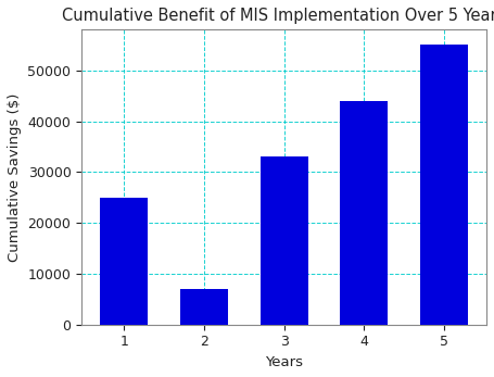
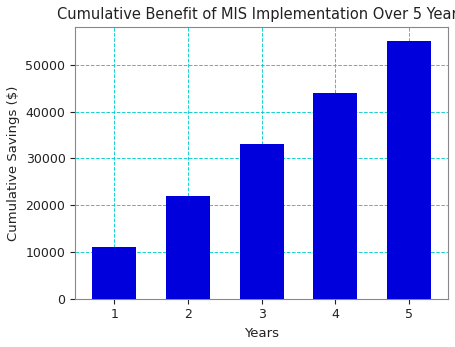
1: 25000 -> 11000
2: 7000 -> 22000
